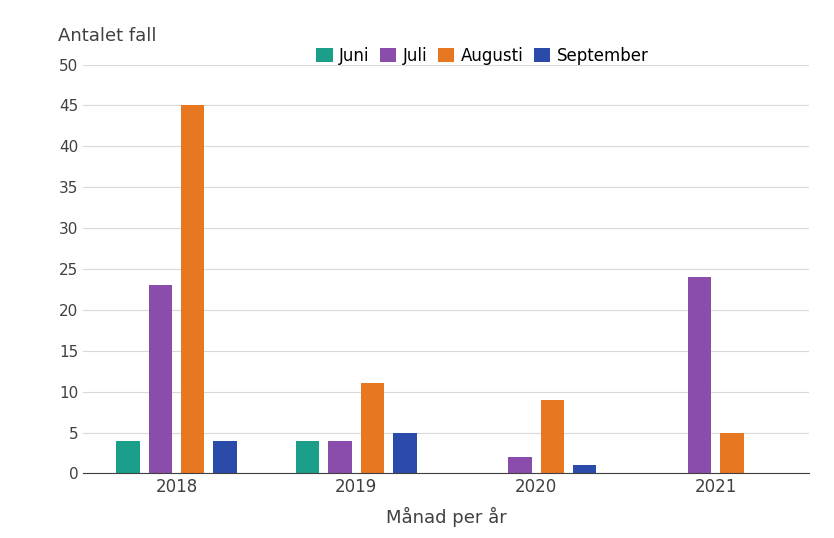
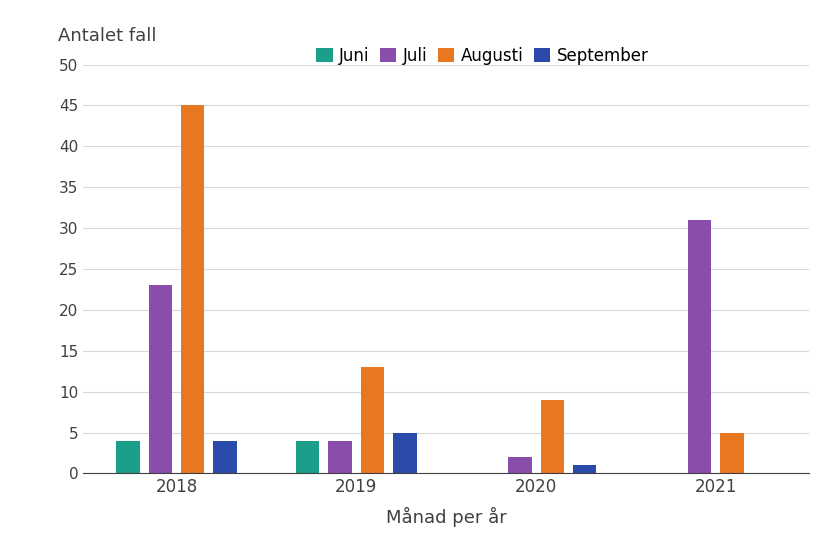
Augusti/2019: 11 -> 13
Juli/2021: 24 -> 31
